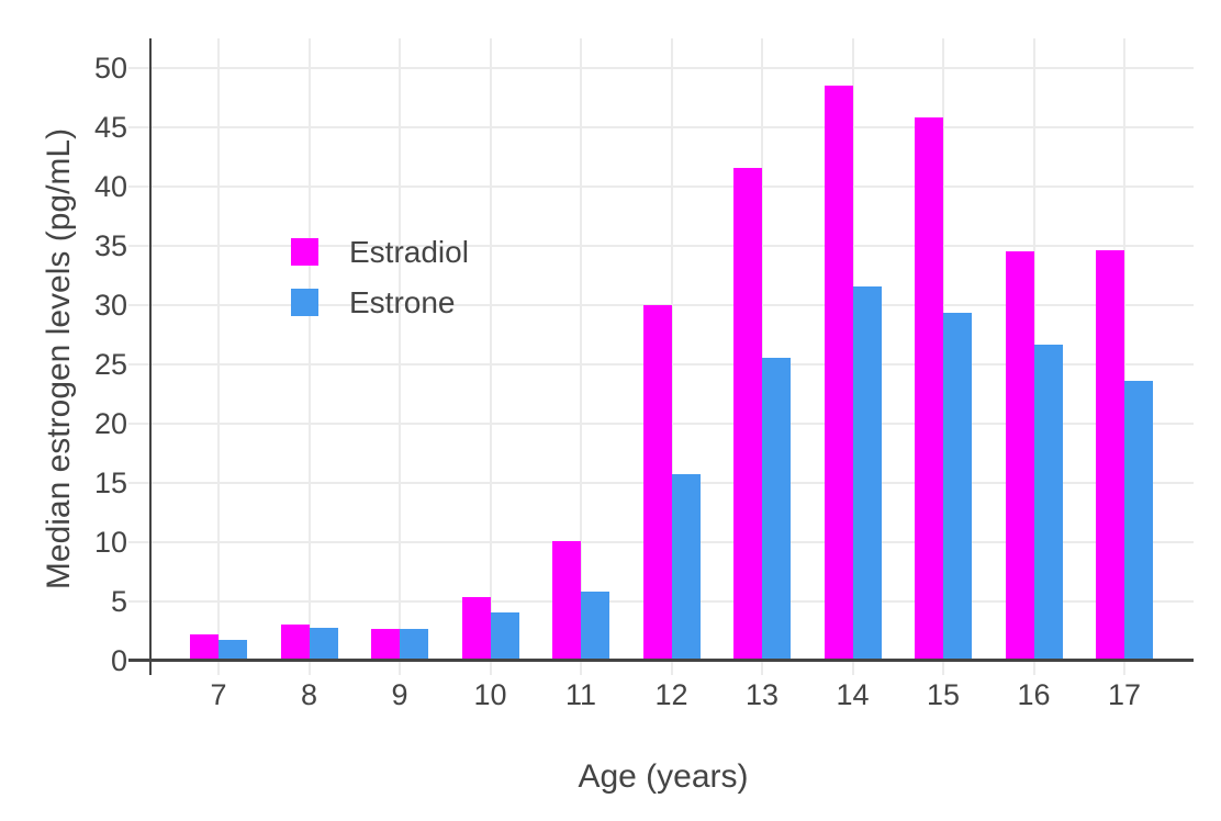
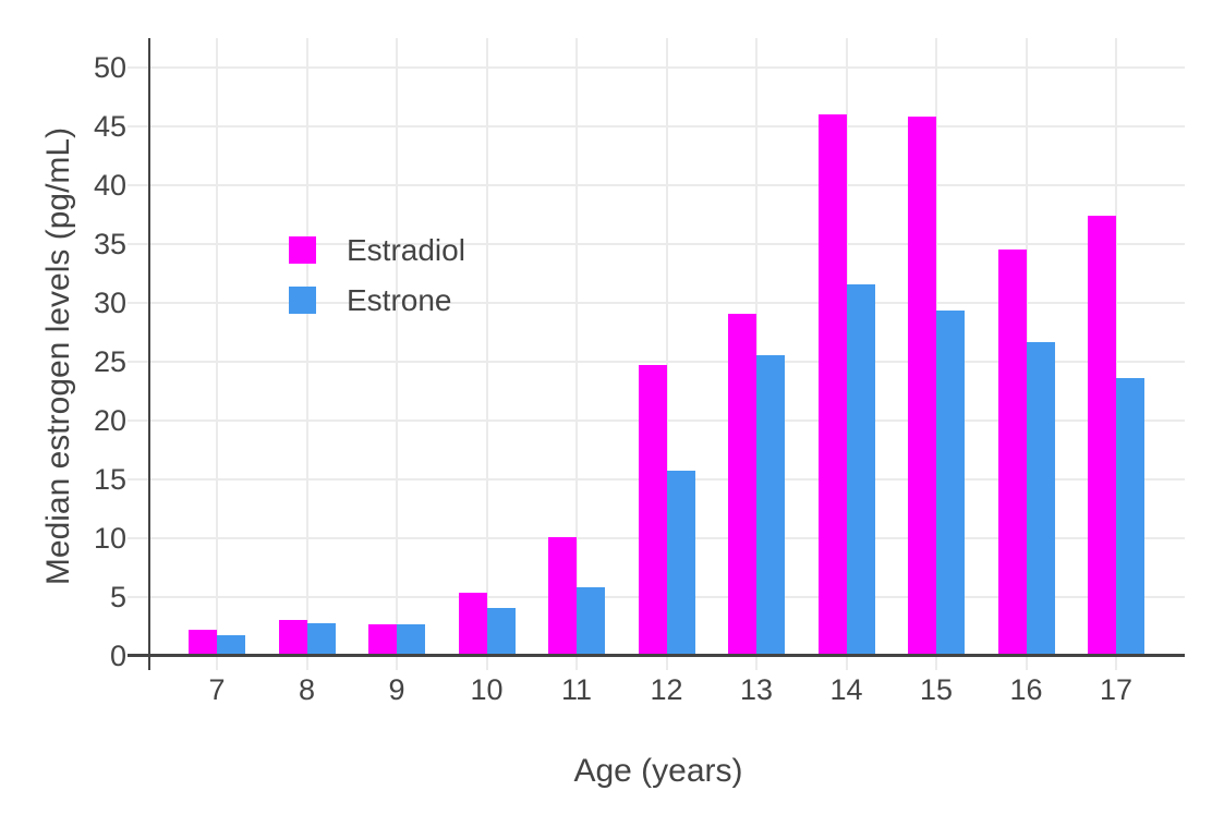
Estradiol/12: 30.0 -> 24.7
Estradiol/13: 41.6 -> 29.1
Estradiol/14: 48.5 -> 46.0
Estradiol/17: 34.6 -> 37.4
